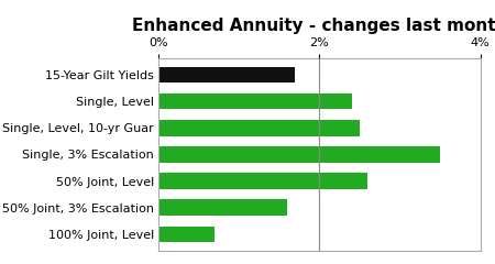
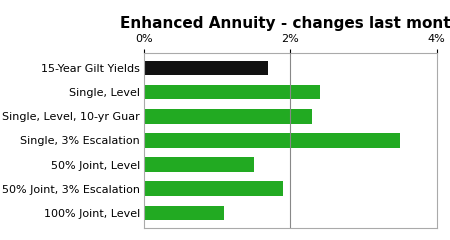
Single, Level, 10-yr Guar: 2.5% -> 2.3%
50% Joint, Level: 2.6% -> 1.5%
50% Joint, 3% Escalation: 1.6% -> 1.9%
100% Joint, Level: 0.7% -> 1.1%
